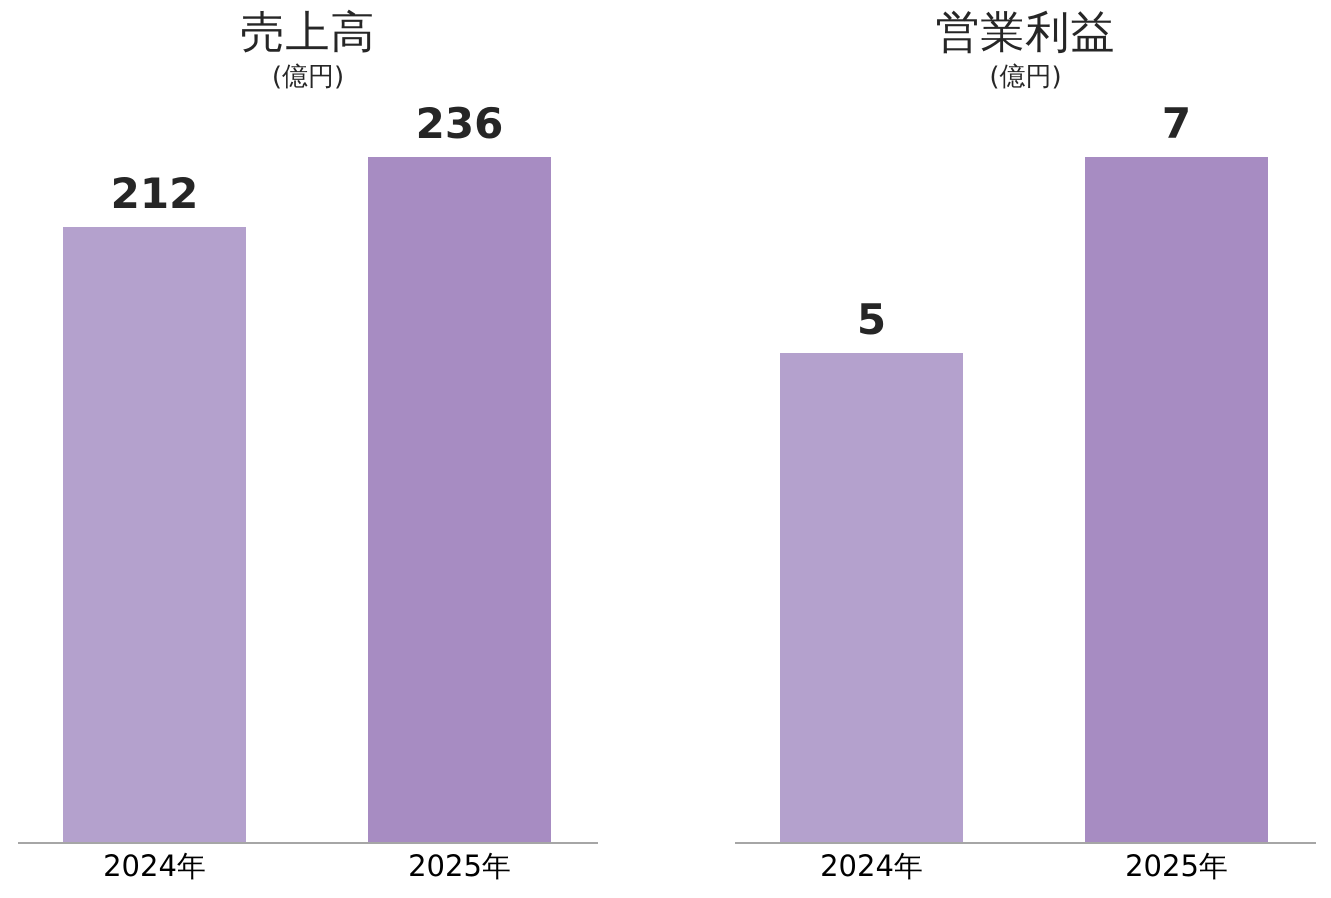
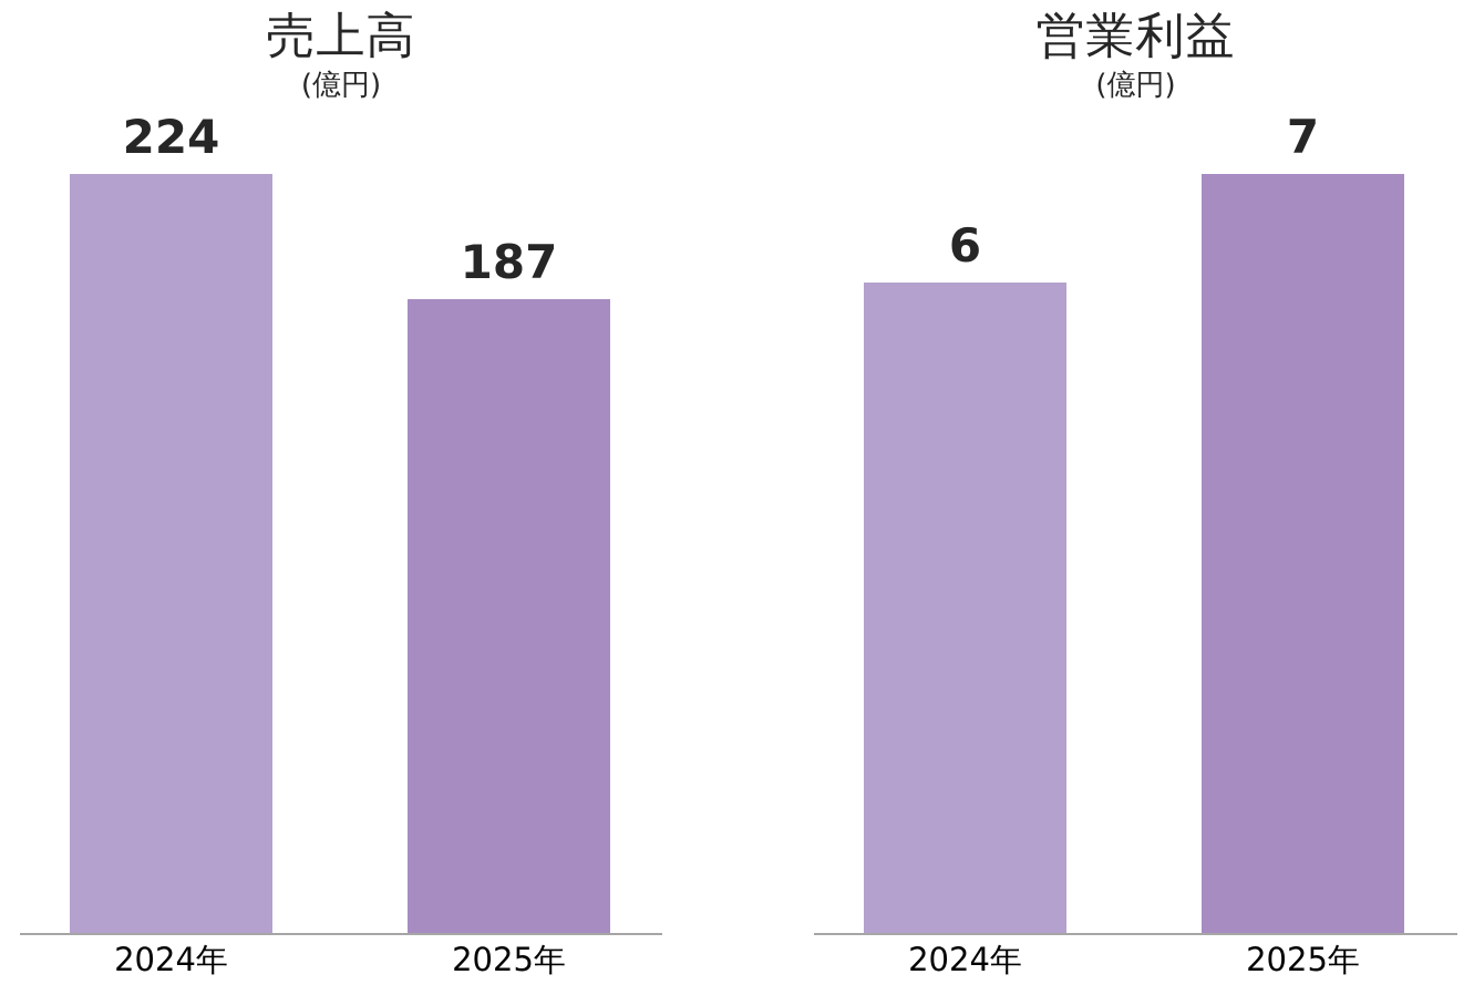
売上高/2024年: 212 -> 224
売上高/2025年: 236 -> 187
営業利益/2024年: 5 -> 6
